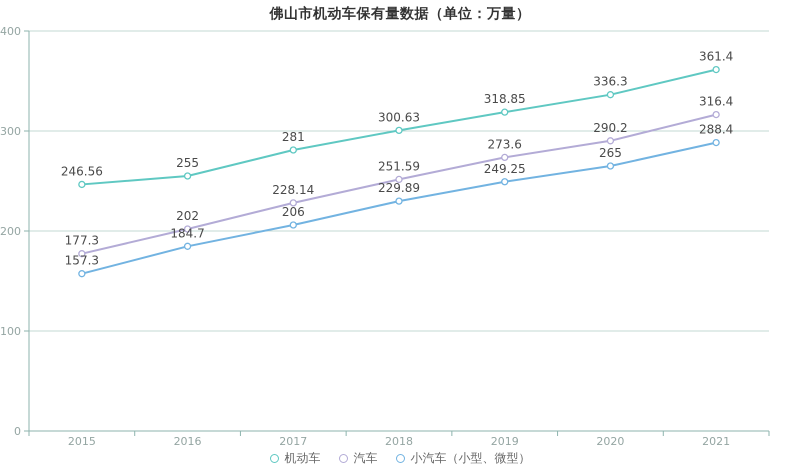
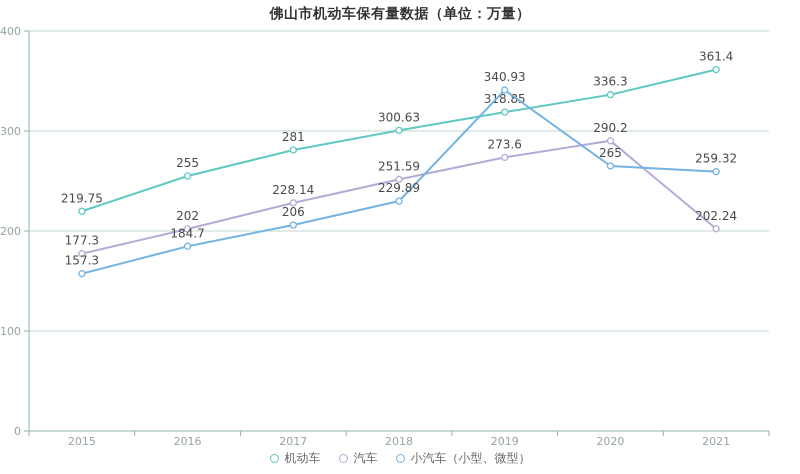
机动车/2015: 246.56 -> 219.75
小汽车（小型、微型）/2019: 249.25 -> 340.93
汽车/2021: 316.4 -> 202.24
小汽车（小型、微型）/2021: 288.4 -> 259.32
